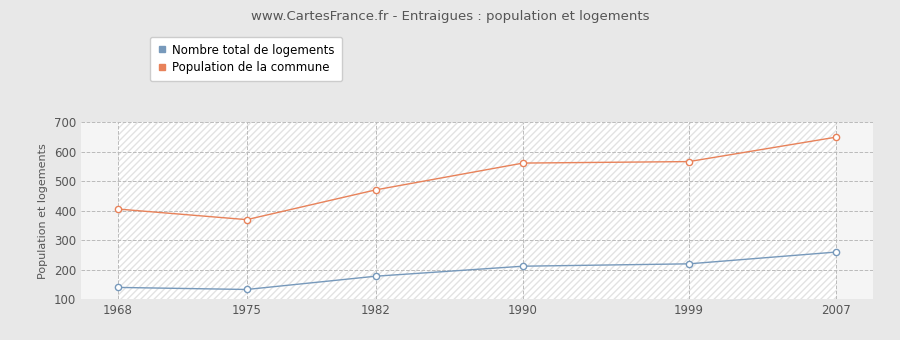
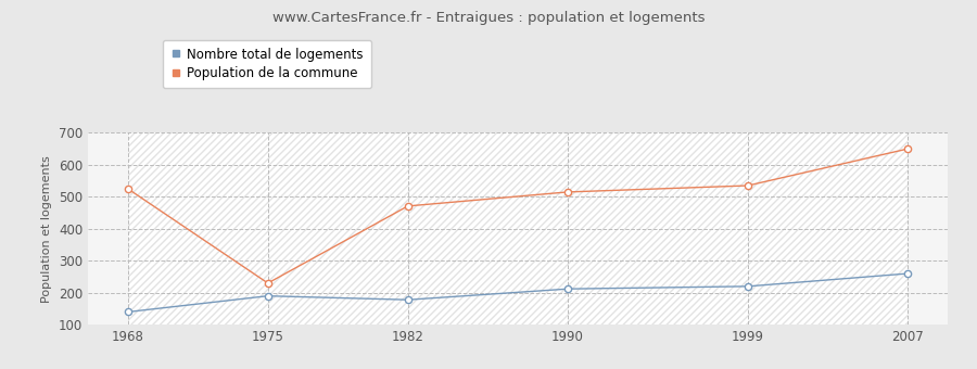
Population de la commune/1968: 406 -> 525
Nombre total de logements/1975: 133 -> 190
Population de la commune/1975: 370 -> 230
Population de la commune/1990: 562 -> 515
Population de la commune/1999: 567 -> 535
